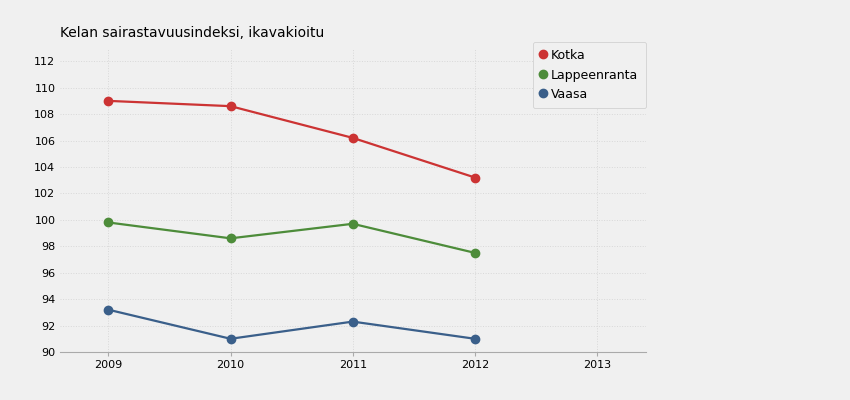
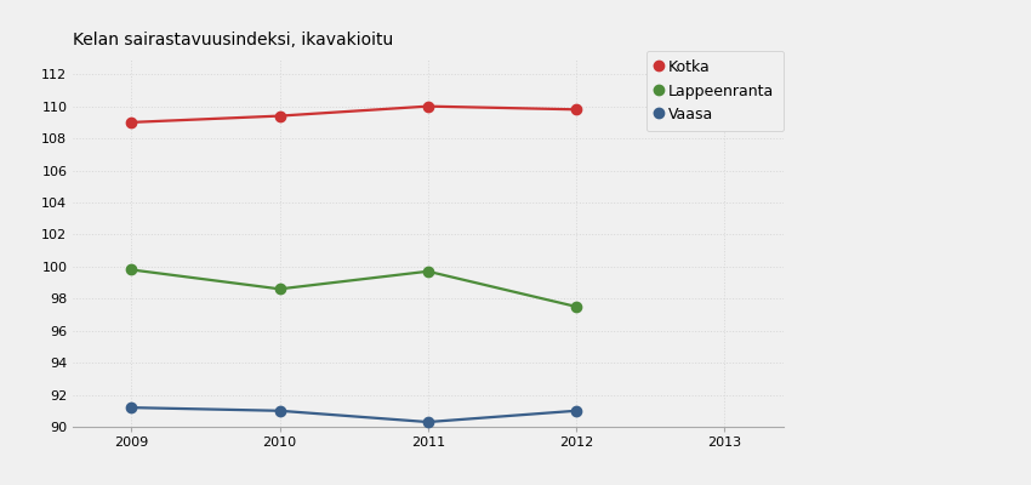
Vaasa/2009: 93.2 -> 91.2
Kotka/2010: 108.6 -> 109.4
Kotka/2011: 106.2 -> 110.0
Vaasa/2011: 92.3 -> 90.3
Kotka/2012: 103.2 -> 109.8
